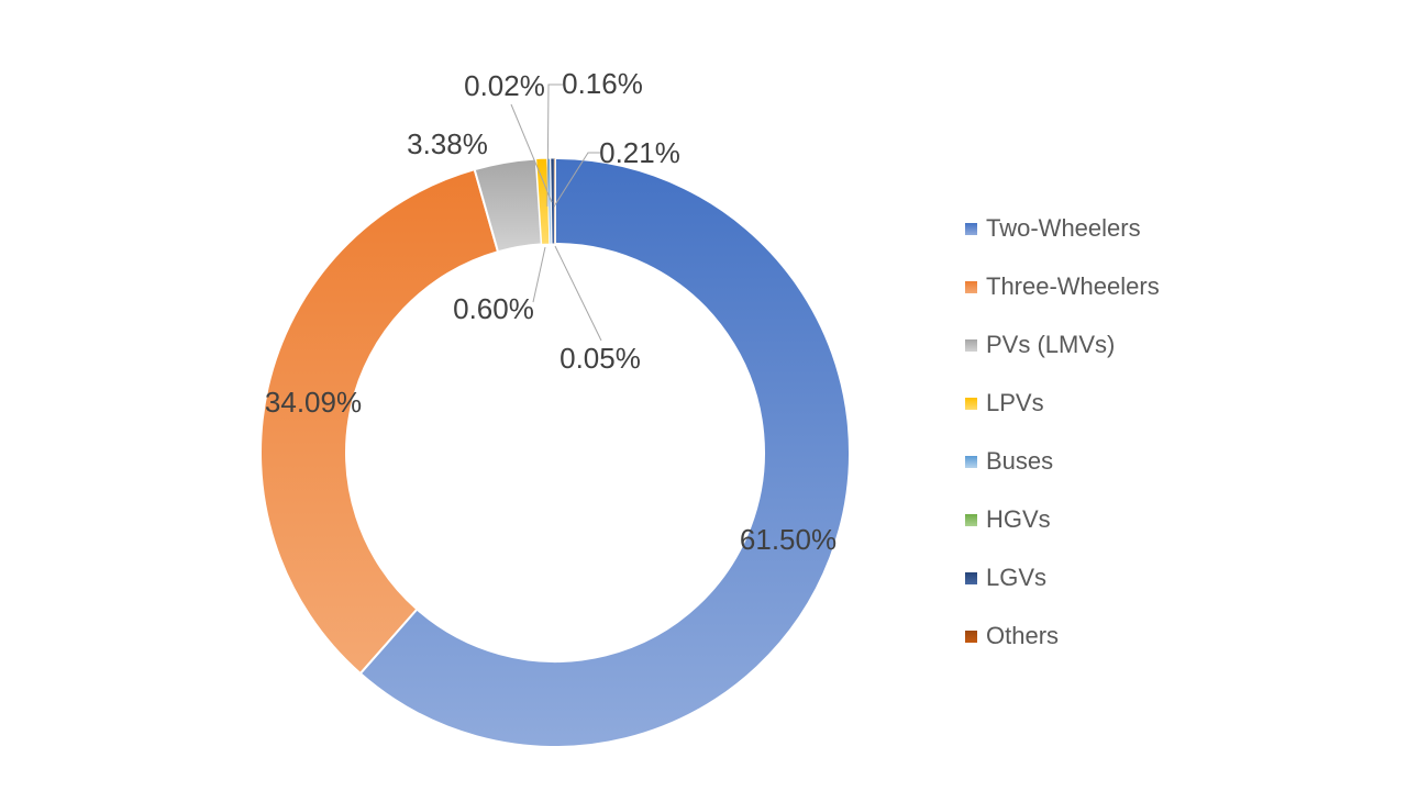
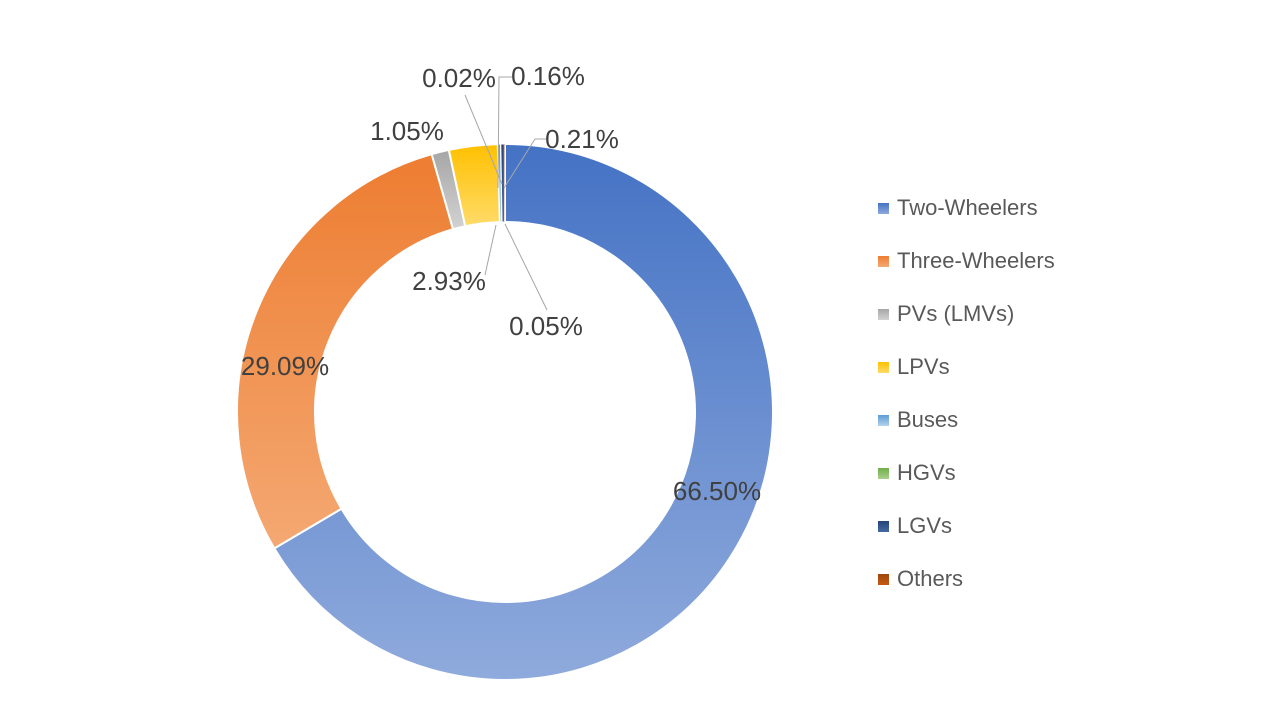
Two-Wheelers: 61.50% -> 66.50%
Three-Wheelers: 34.09% -> 29.09%
PVs (LMVs): 3.38% -> 1.05%
LPVs: 0.60% -> 2.93%
